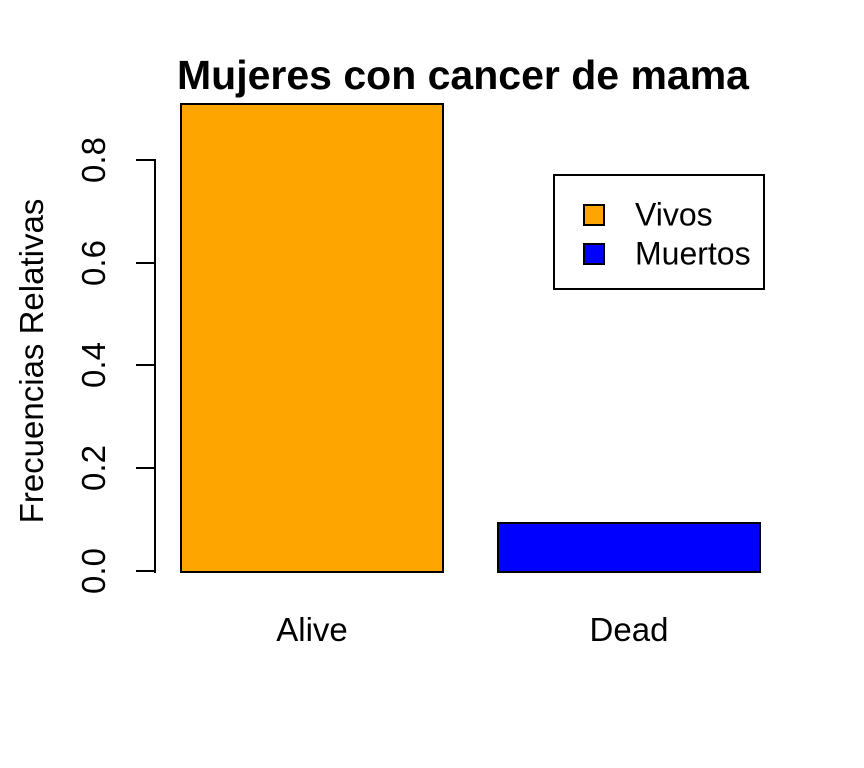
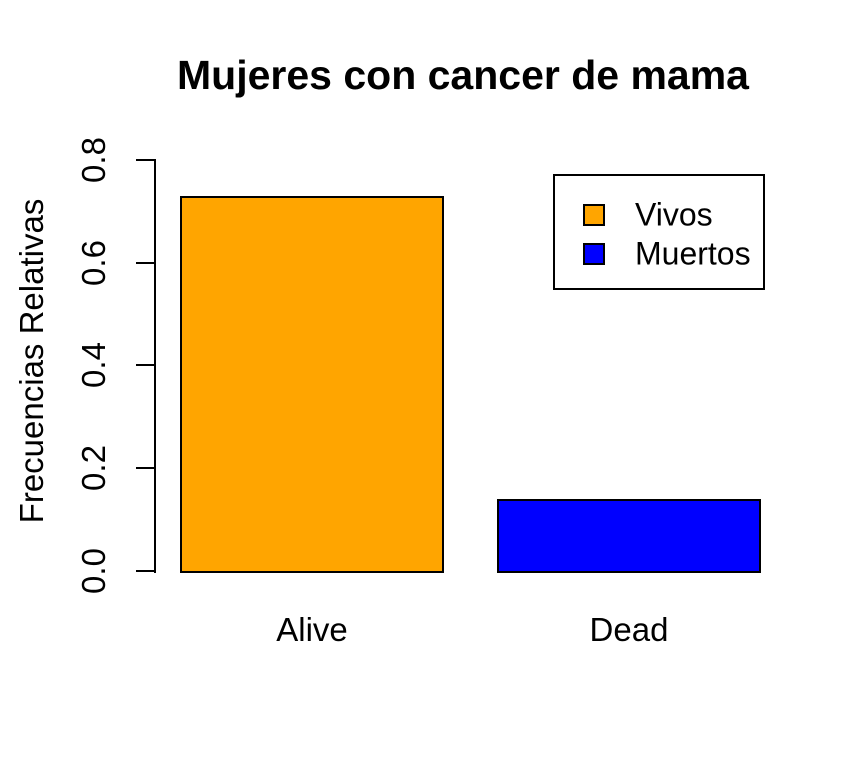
Alive: 0.91 -> 0.73
Dead: 0.10 -> 0.14
